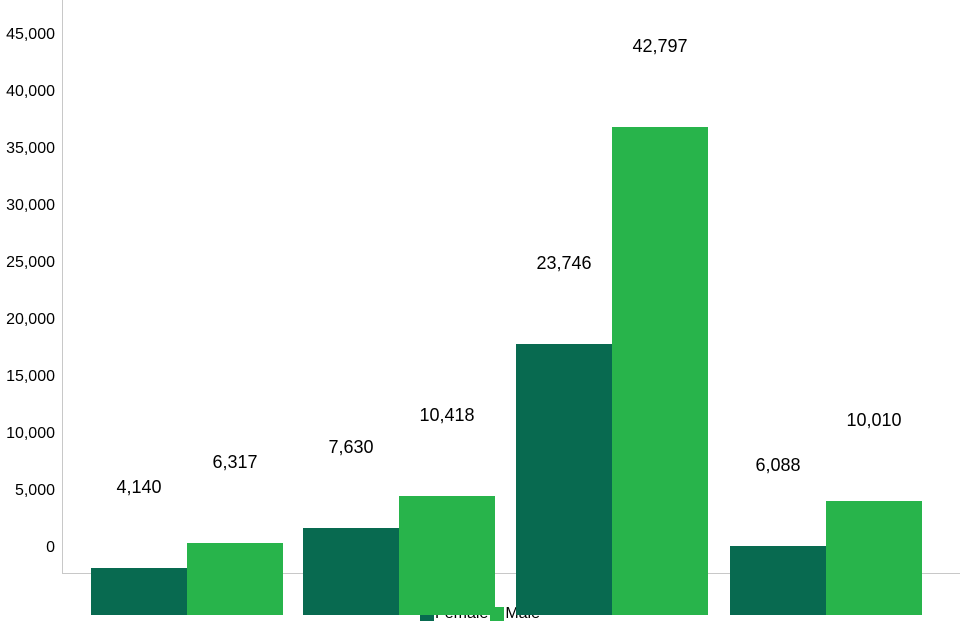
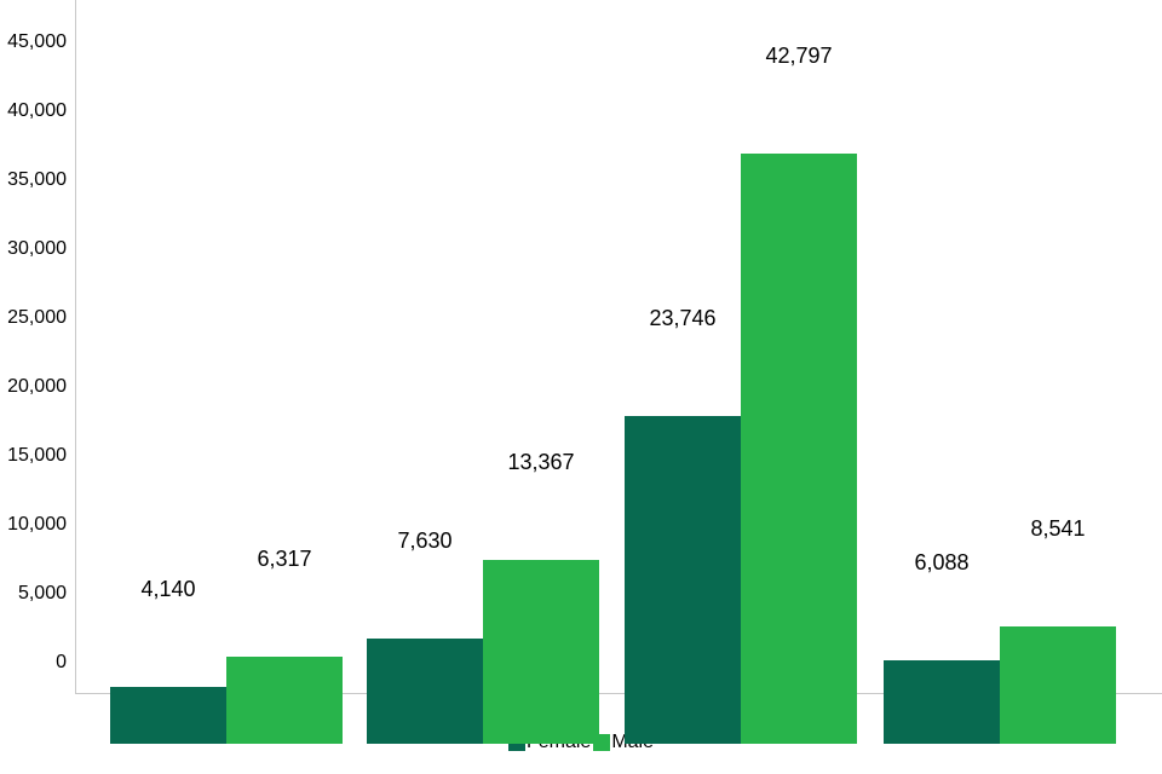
Male/Younger (17-24 years): 10,418 -> 13,367
Male/Older (60+ years): 10,010 -> 8,541
